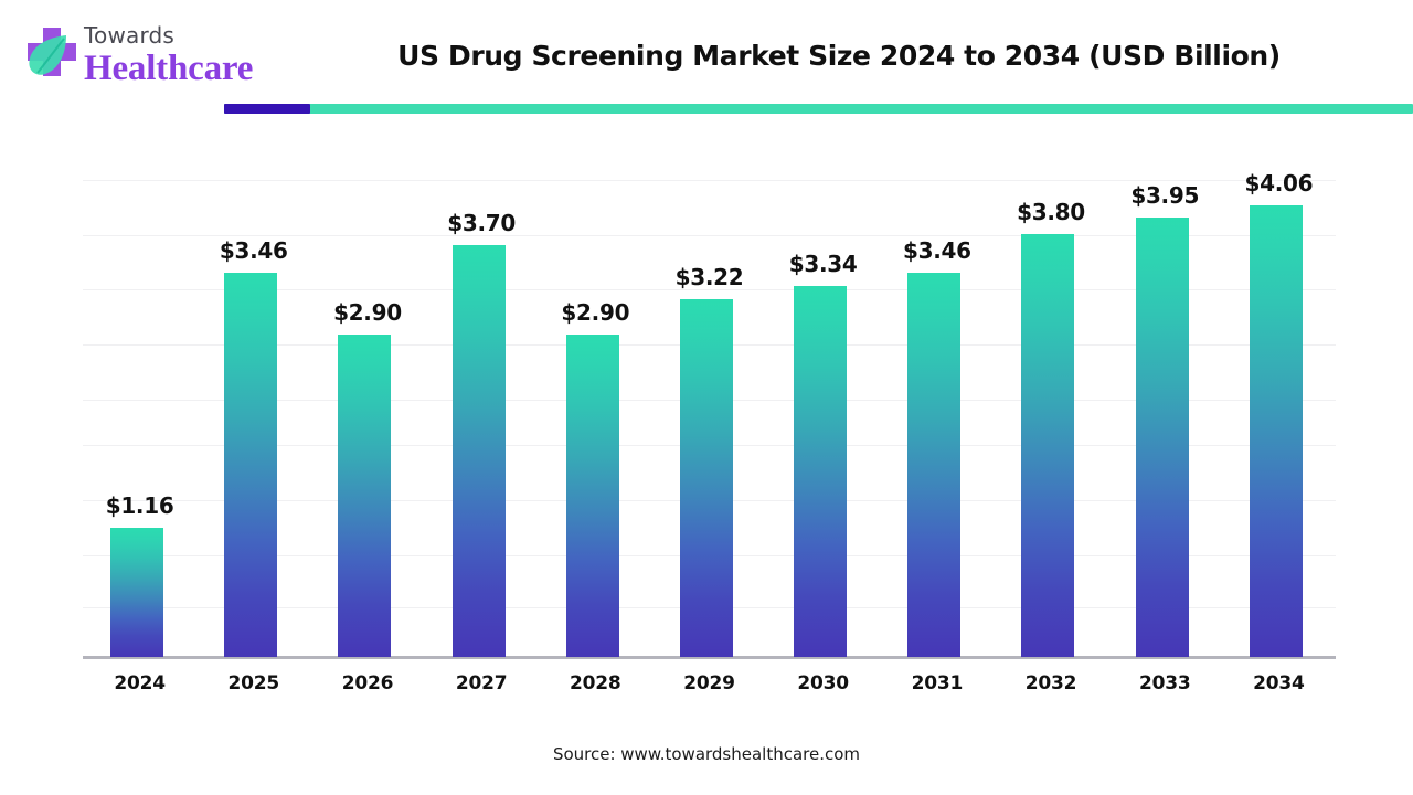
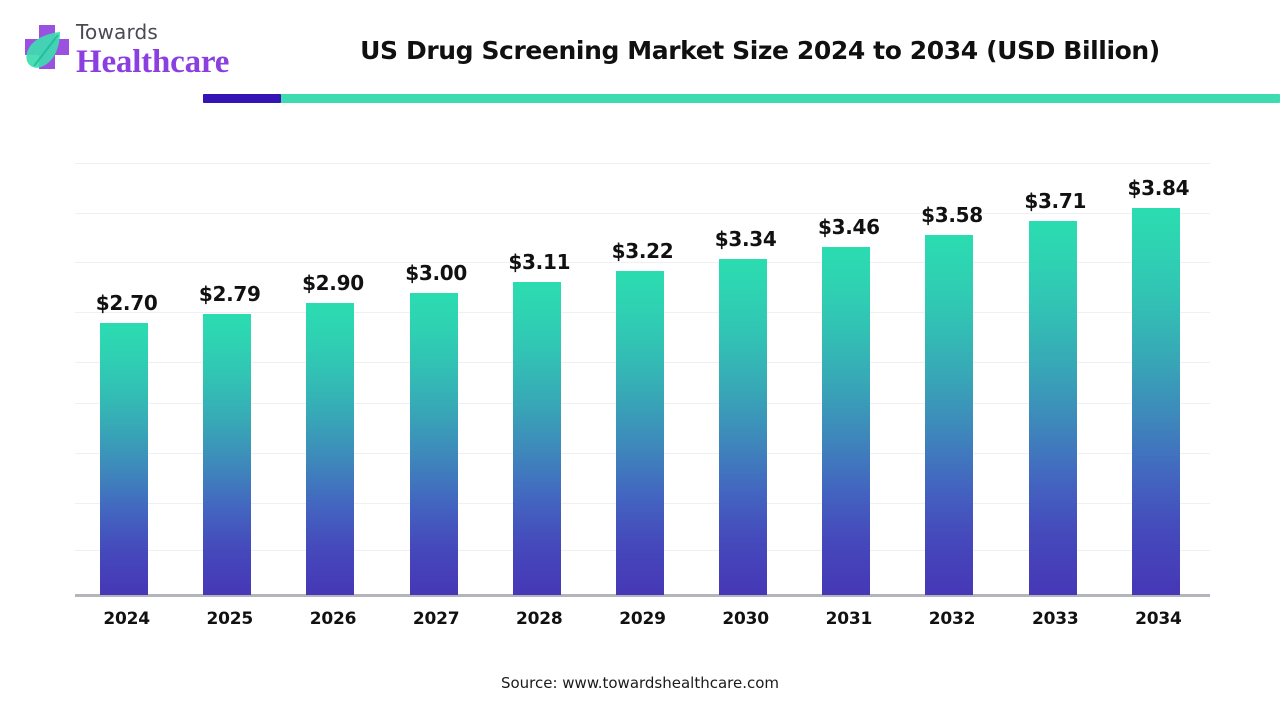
2024: $1.16 -> $2.70
2025: $3.46 -> $2.79
2027: $3.70 -> $3.00
2028: $2.90 -> $3.11
2032: $3.80 -> $3.58
2033: $3.95 -> $3.71
2034: $4.06 -> $3.84
